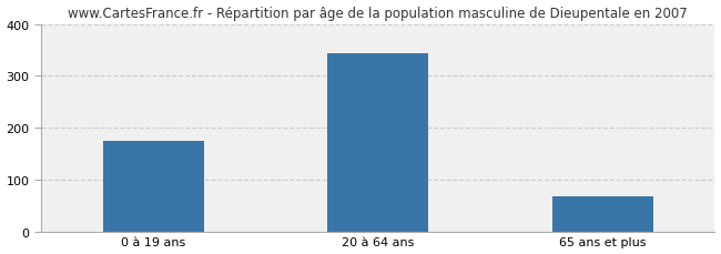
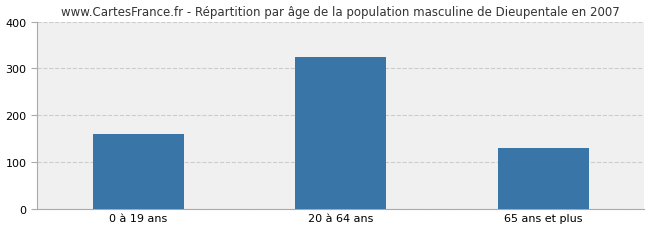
0 à 19 ans: 175 -> 160
20 à 64 ans: 343 -> 325
65 ans et plus: 68 -> 130
